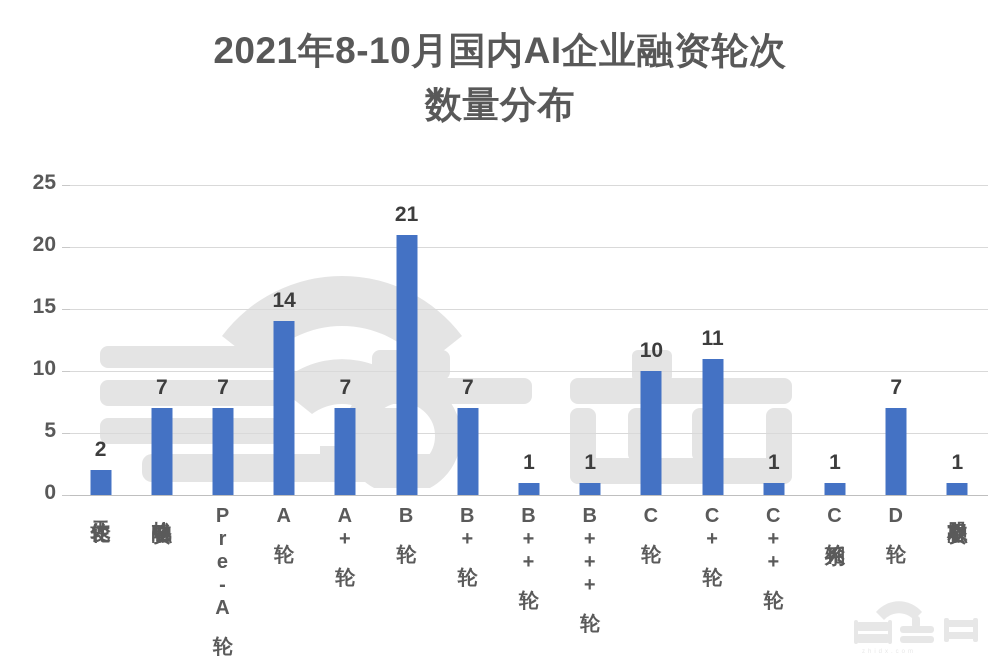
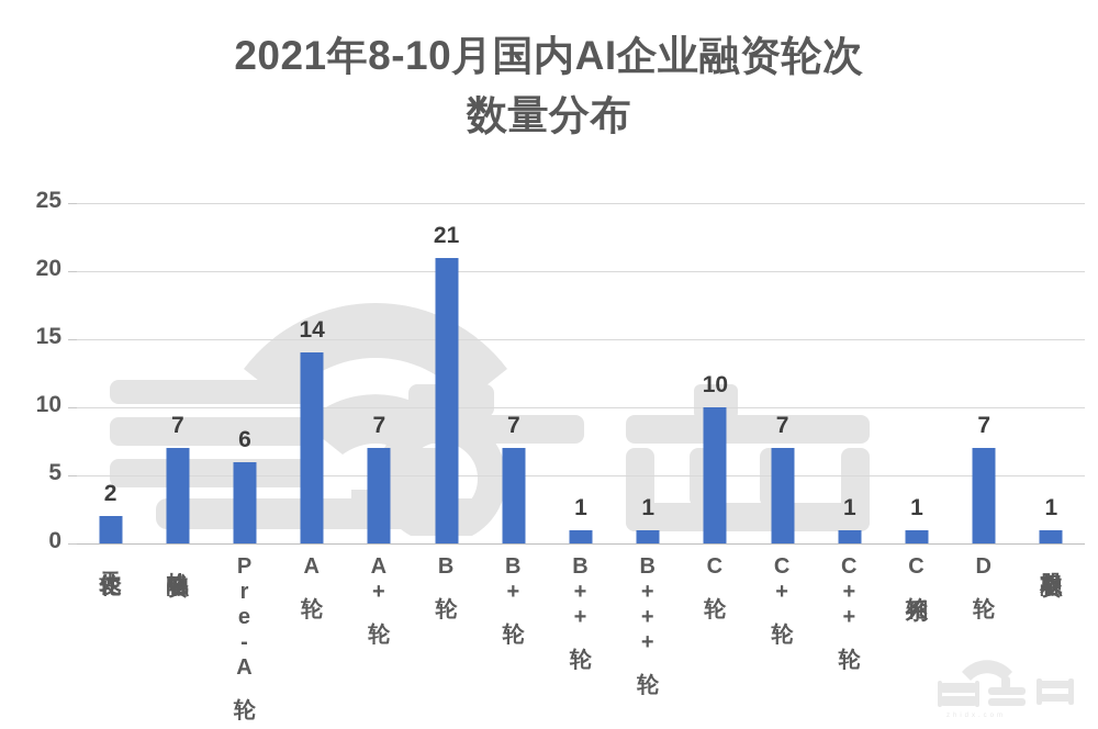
Pre-A轮: 7 -> 6
C+轮: 11 -> 7
